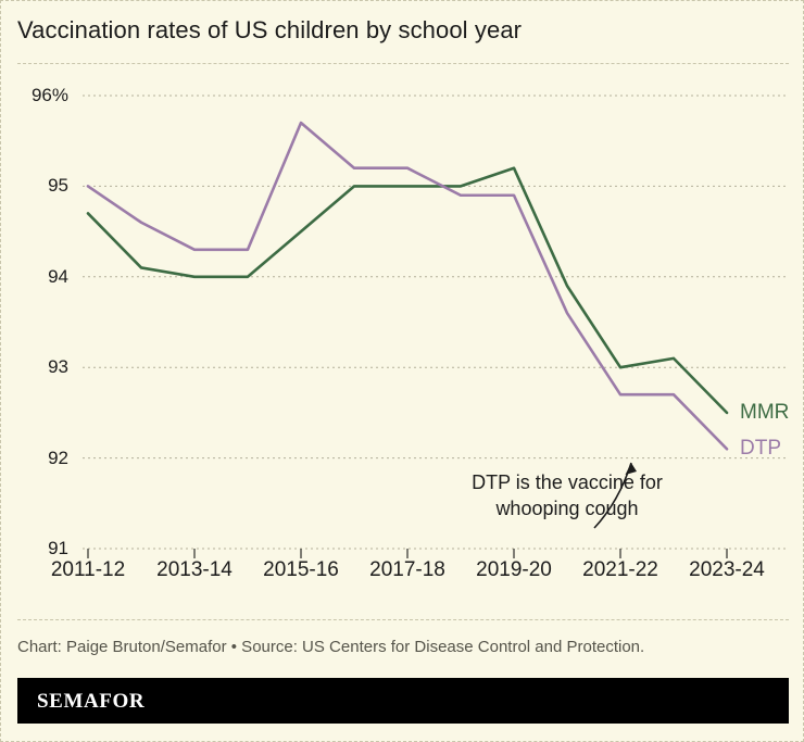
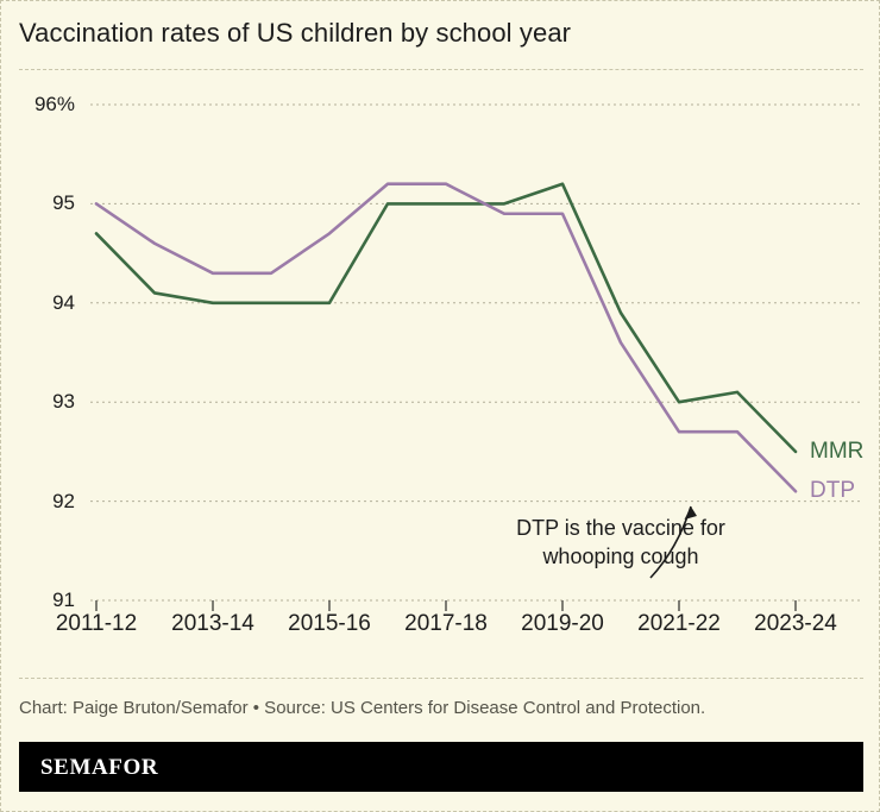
MMR/2015-16: 94.5% -> 94.0%
DTP/2015-16: 95.7% -> 94.7%
